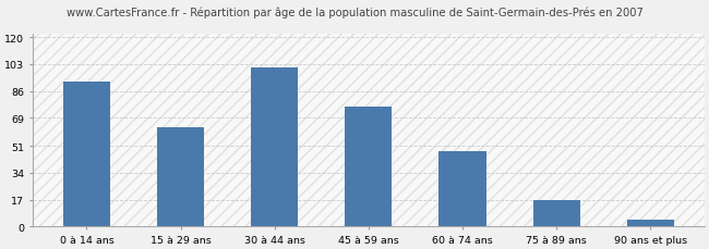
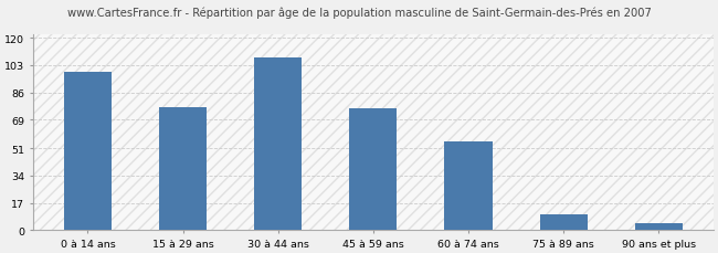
0 à 14 ans: 92 -> 99
15 à 29 ans: 63 -> 77
30 à 44 ans: 101 -> 108
60 à 74 ans: 48 -> 55
75 à 89 ans: 17 -> 10
